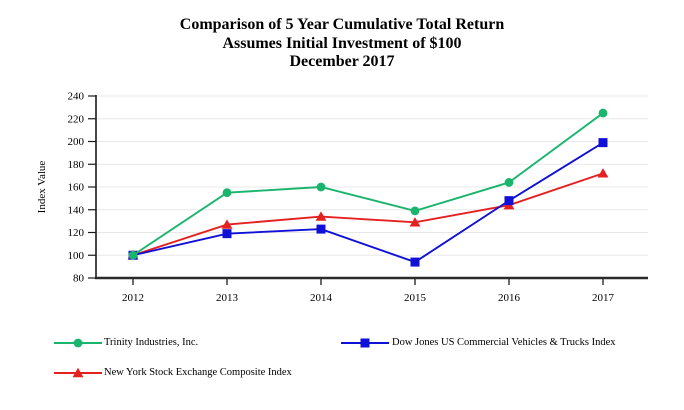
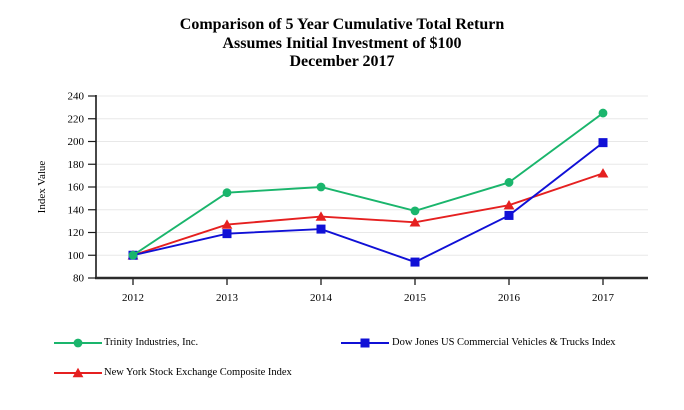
Dow Jones US Commercial Vehicles & Trucks Index/2016: 148 -> 135
